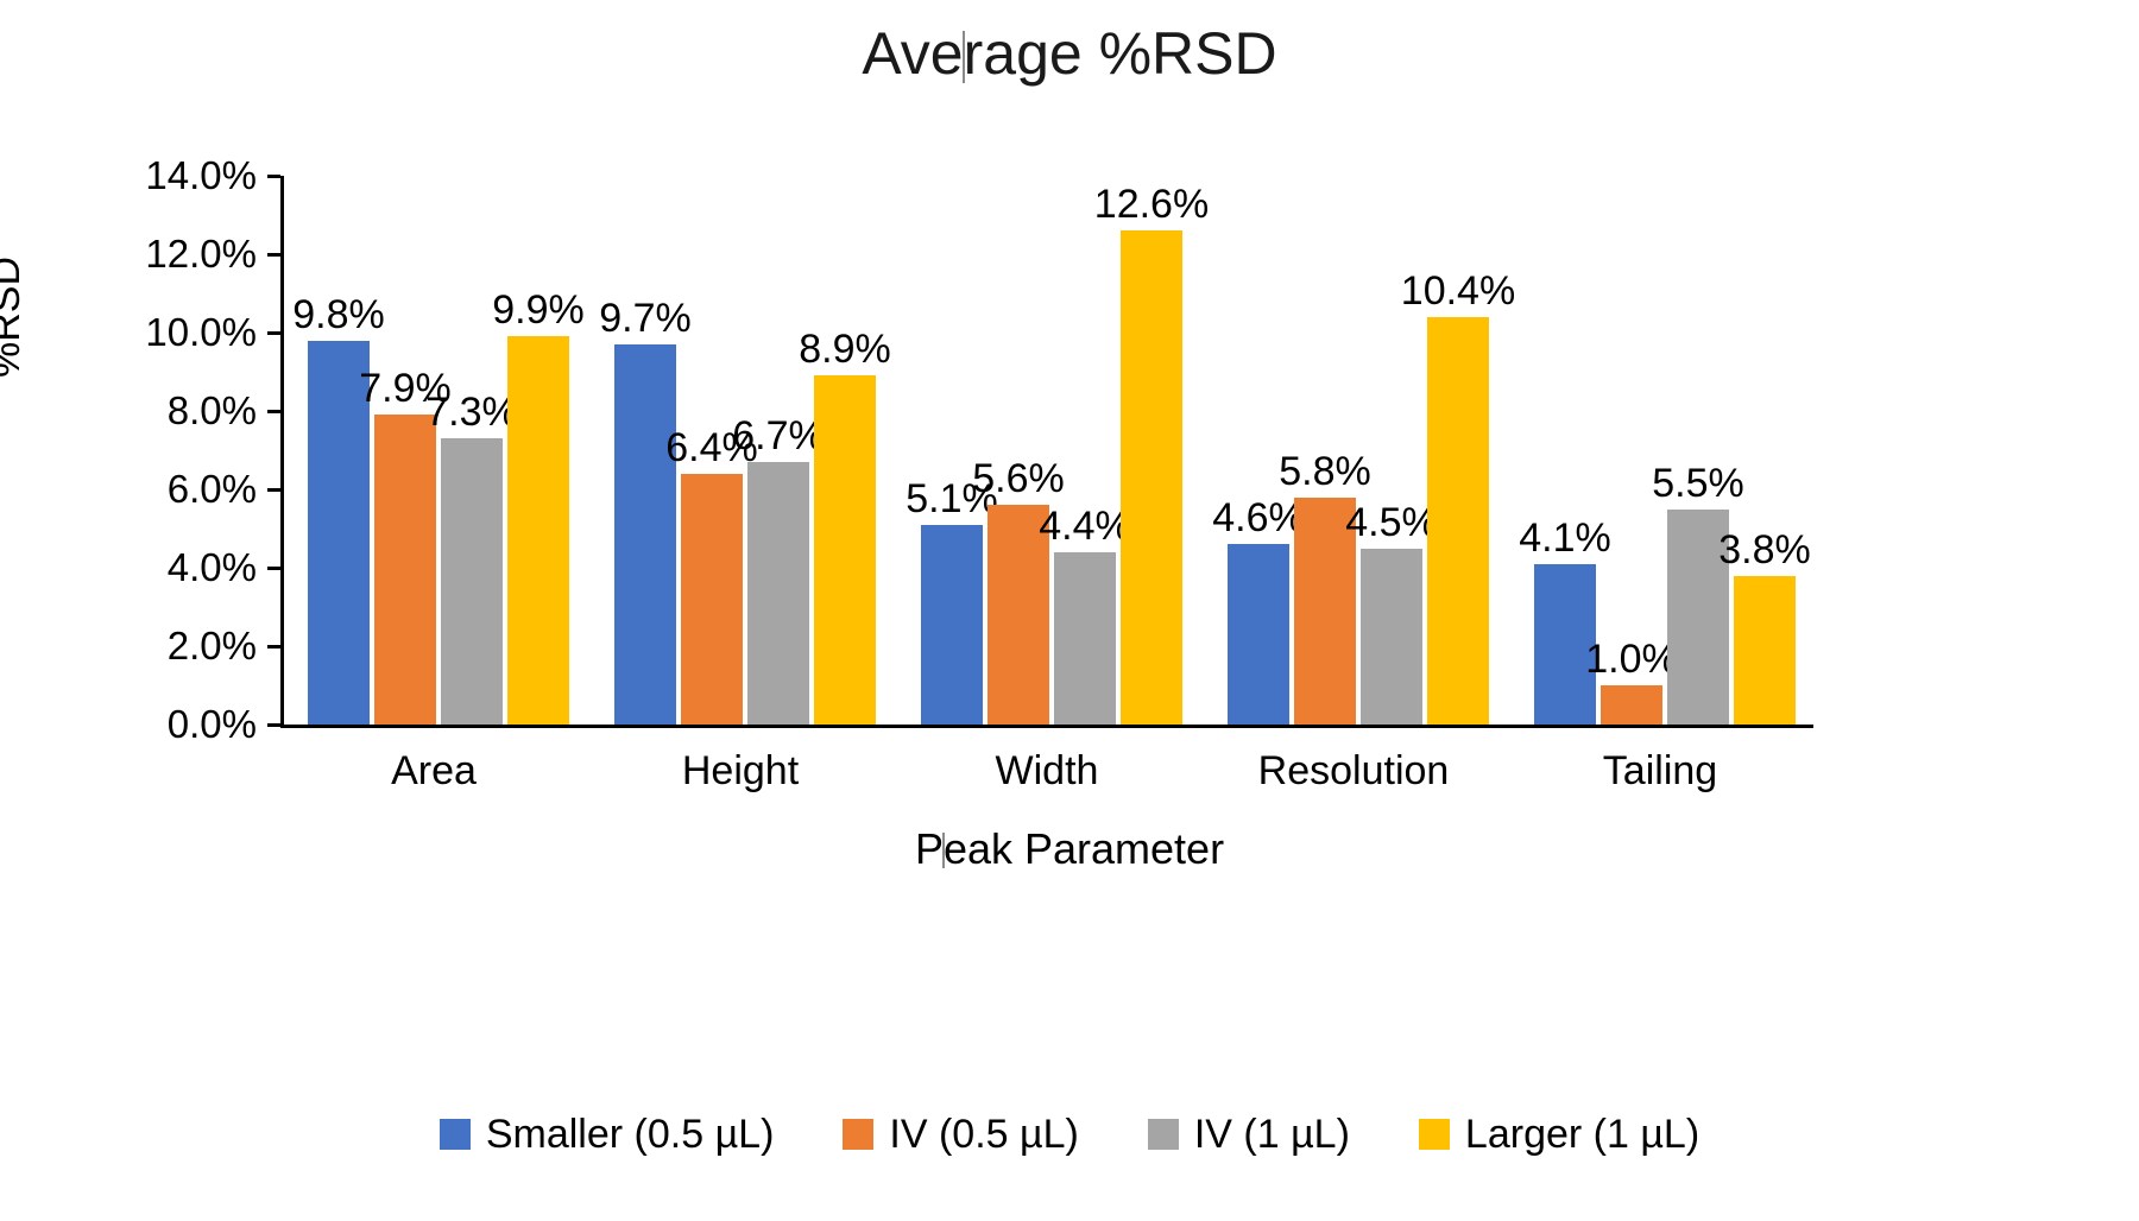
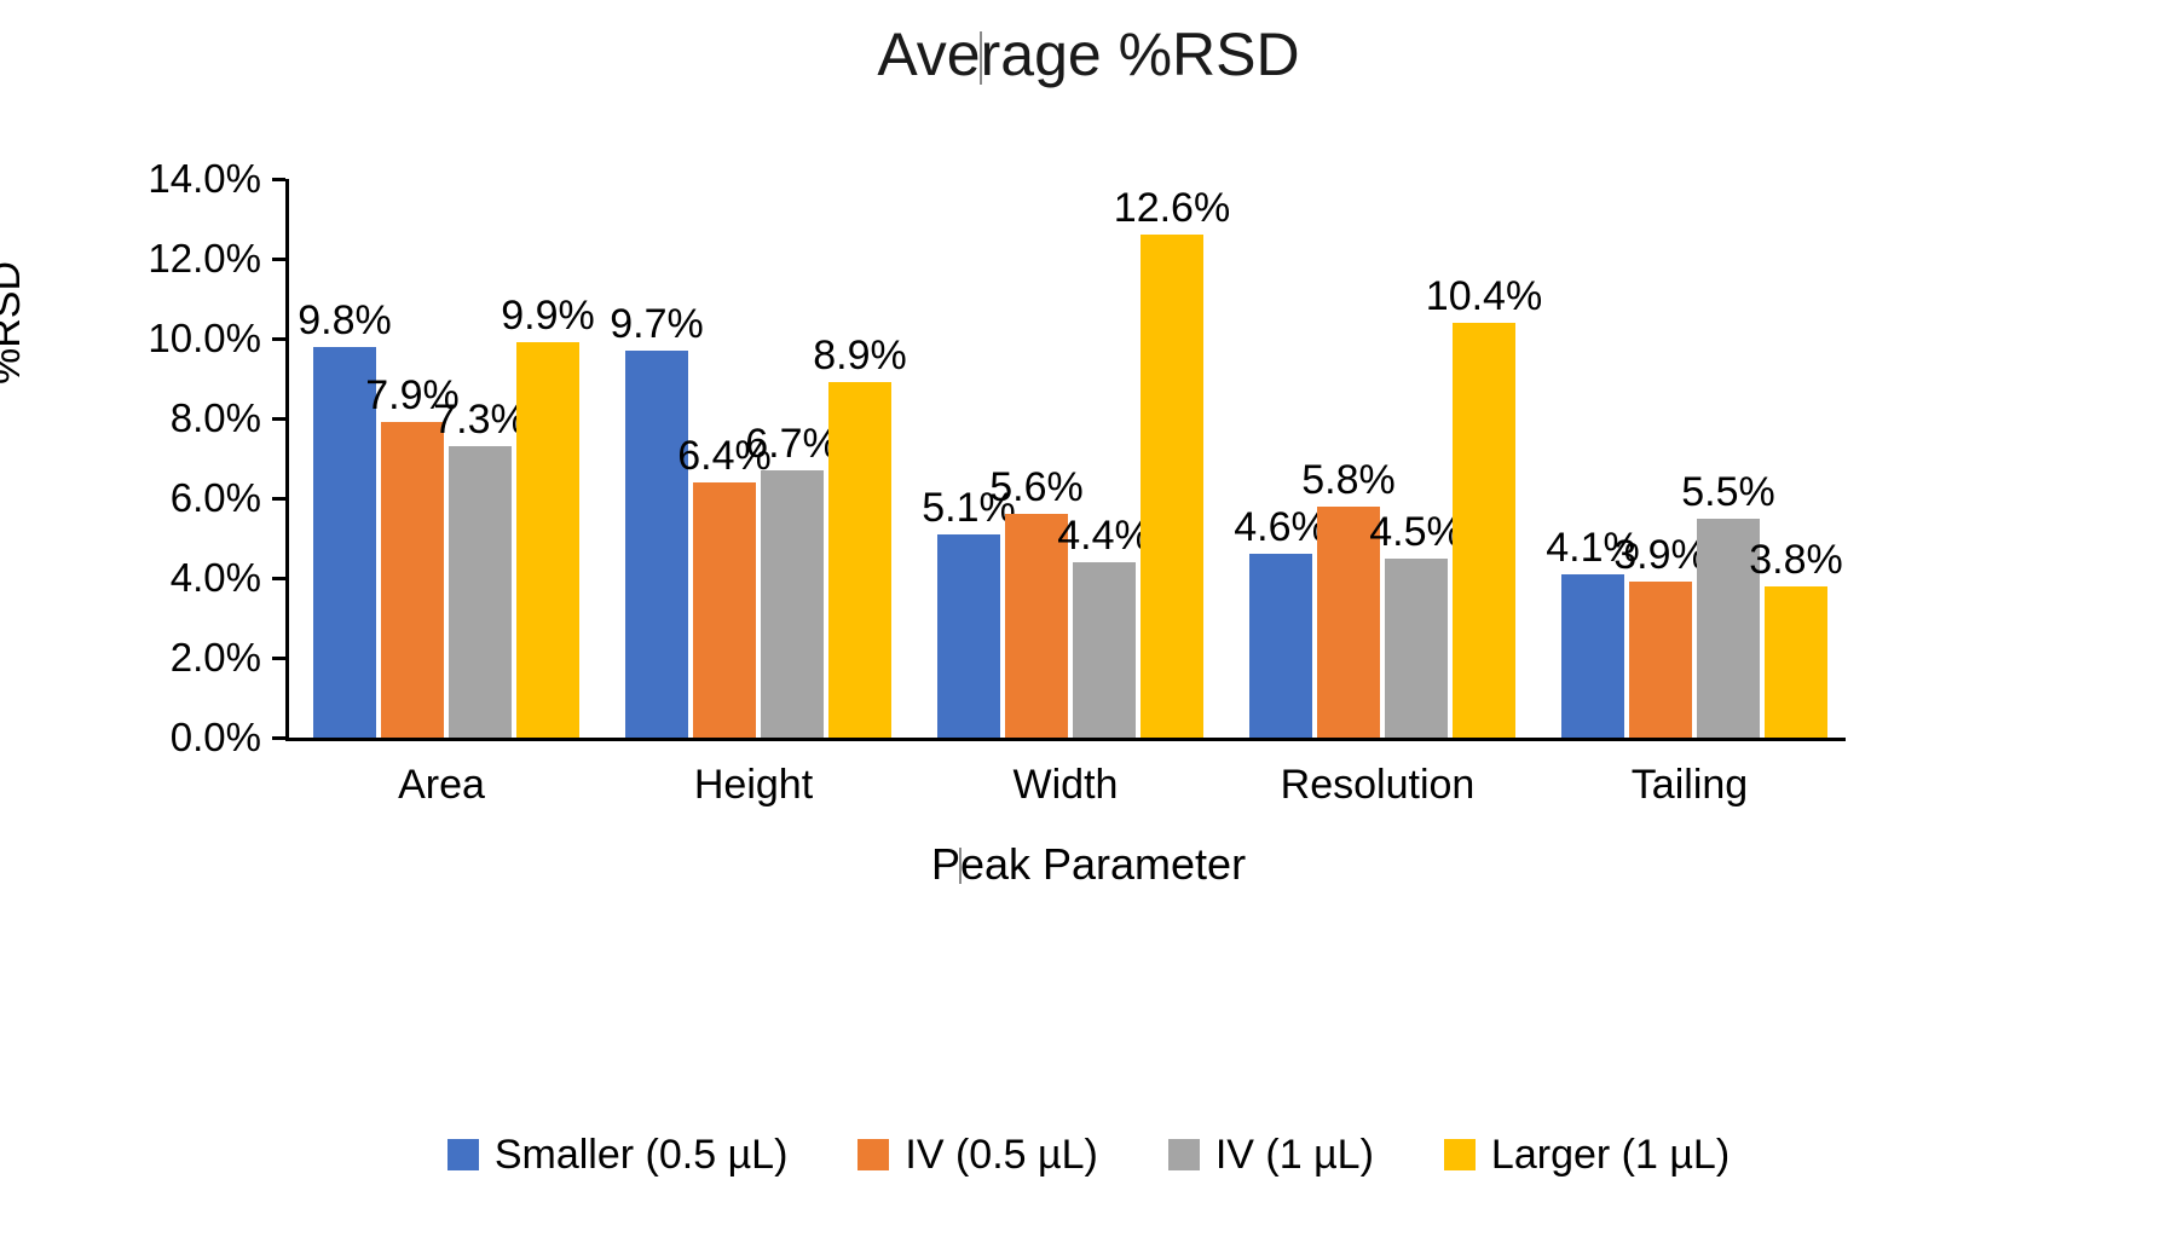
IV (0.5 µL)/Tailing: 1.0% -> 3.9%
